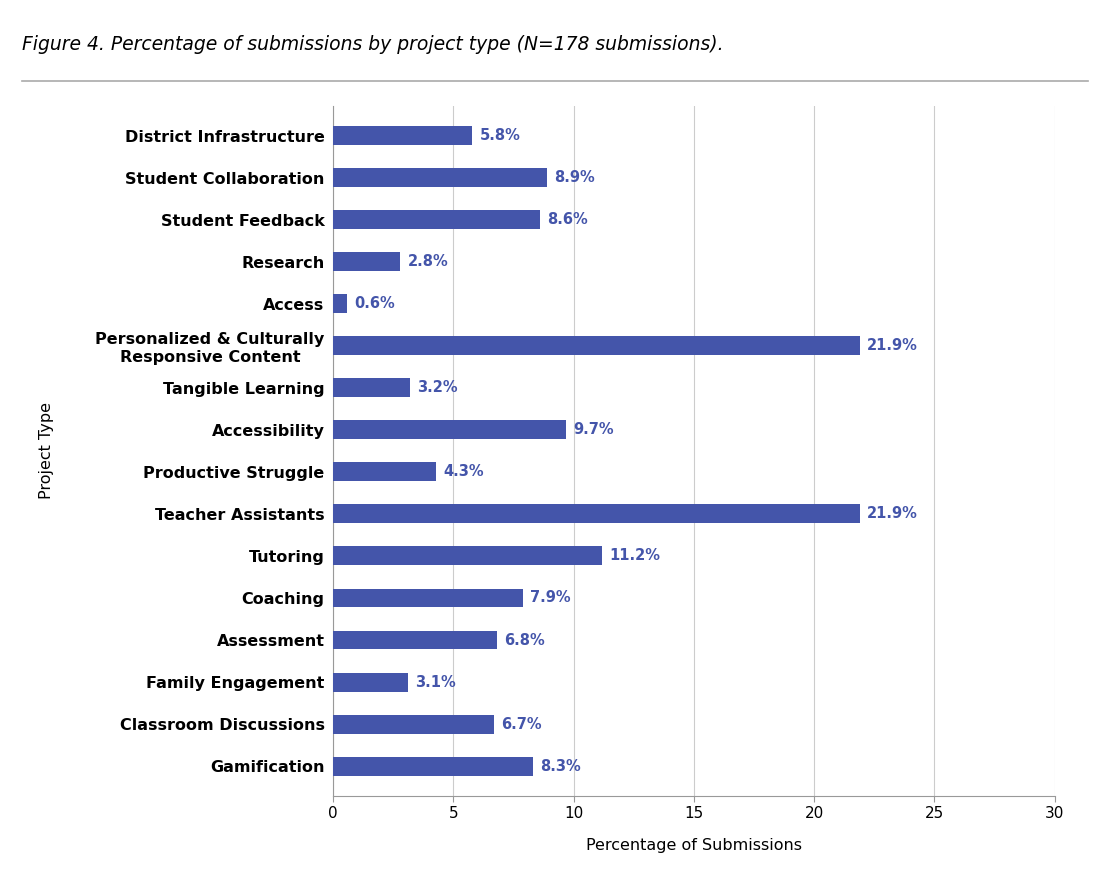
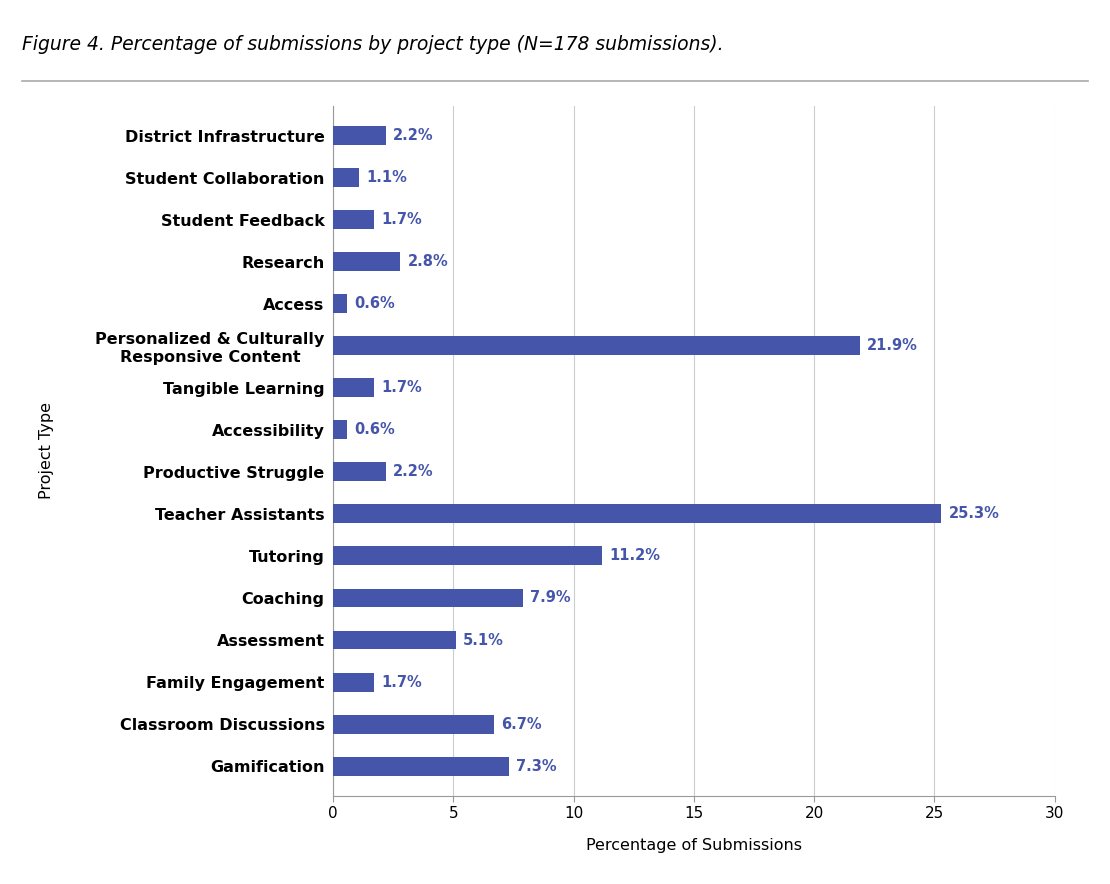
District Infrastructure: 5.8% -> 2.2%
Student Collaboration: 8.9% -> 1.1%
Student Feedback: 8.6% -> 1.7%
Tangible Learning: 3.2% -> 1.7%
Accessibility: 9.7% -> 0.6%
Productive Struggle: 4.3% -> 2.2%
Teacher Assistants: 21.9% -> 25.3%
Assessment: 6.8% -> 5.1%
Family Engagement: 3.1% -> 1.7%
Gamification: 8.3% -> 7.3%
